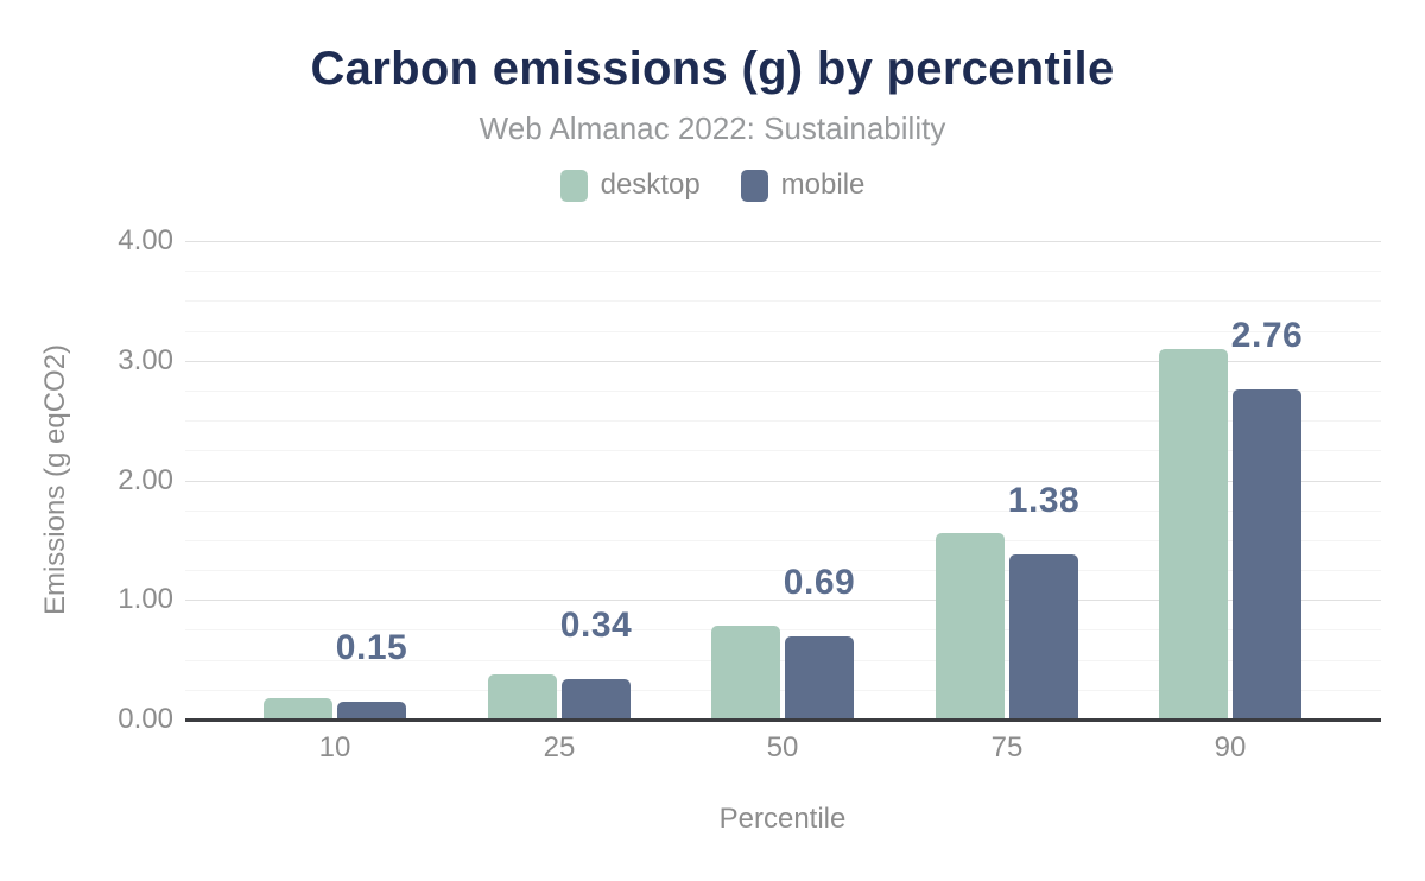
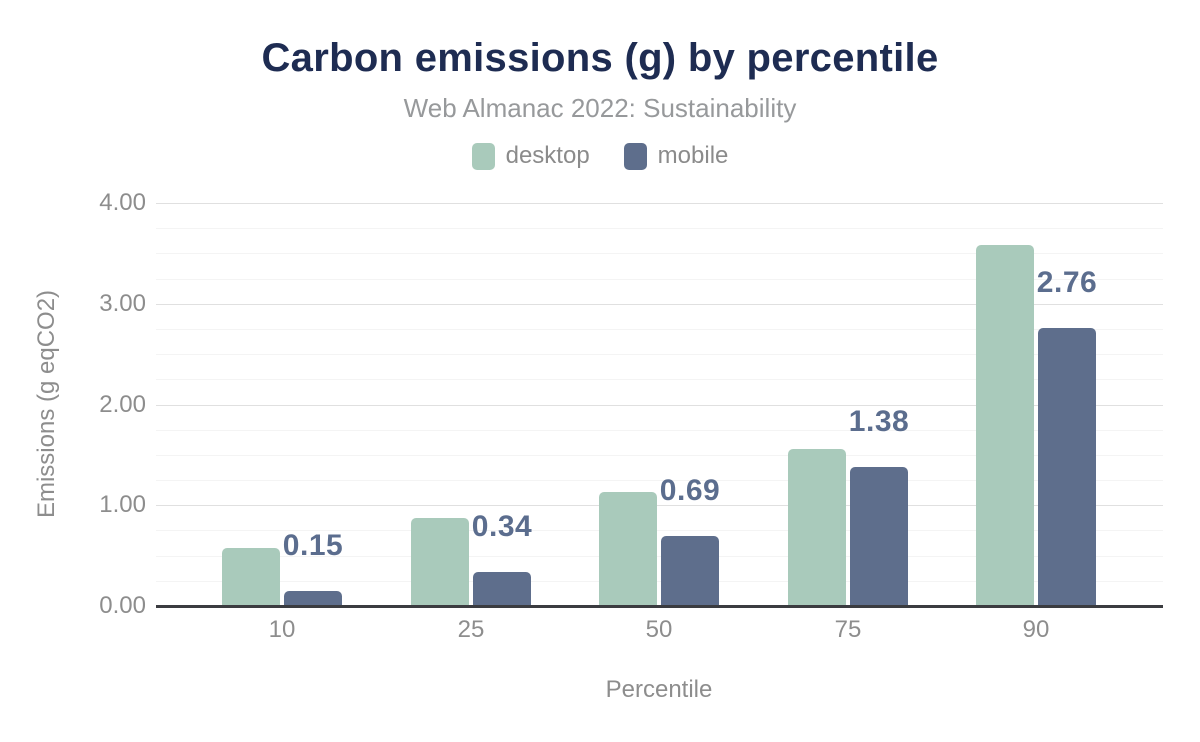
desktop/10: 0.18 -> 0.58
desktop/25: 0.38 -> 0.87
desktop/50: 0.78 -> 1.13
desktop/90: 3.10 -> 3.58
